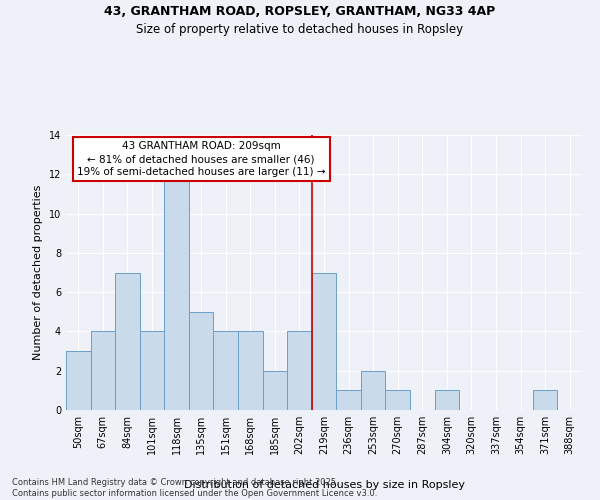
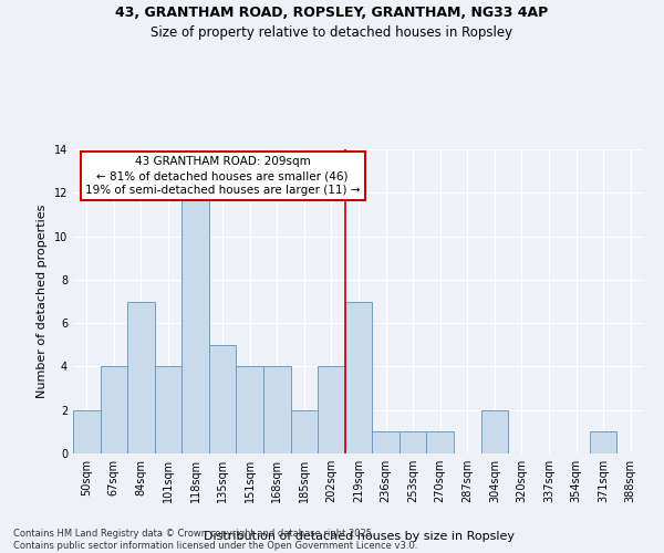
50sqm: 3 -> 2
253sqm: 2 -> 1
304sqm: 1 -> 2
